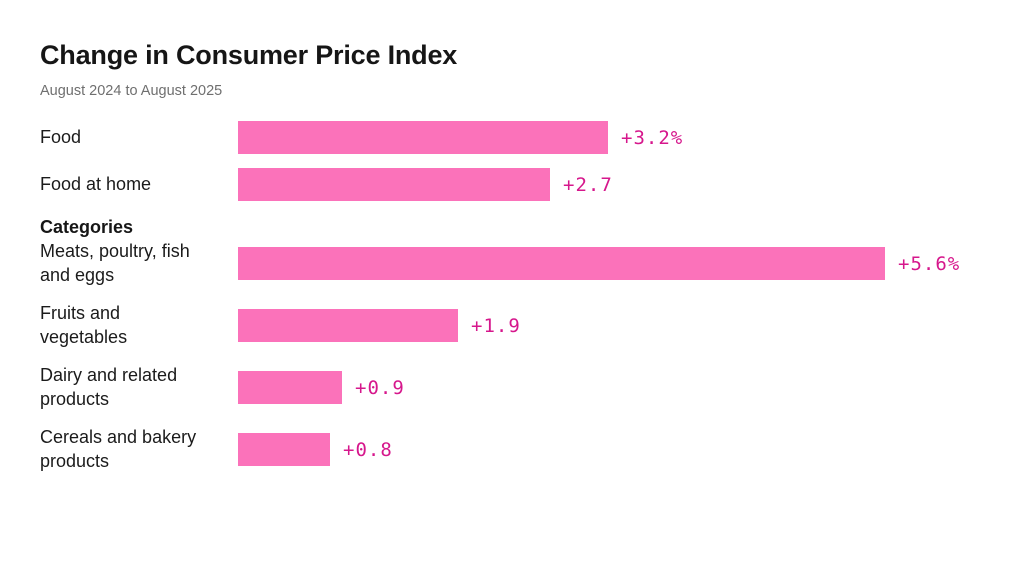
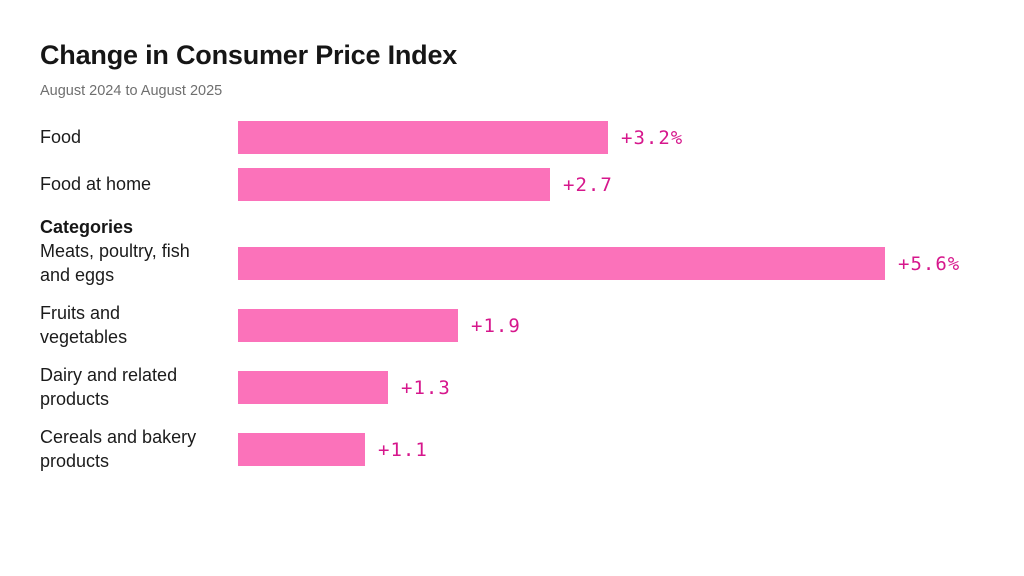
Dairy and related products: +0.9 -> +1.3
Cereals and bakery products: +0.8 -> +1.1
